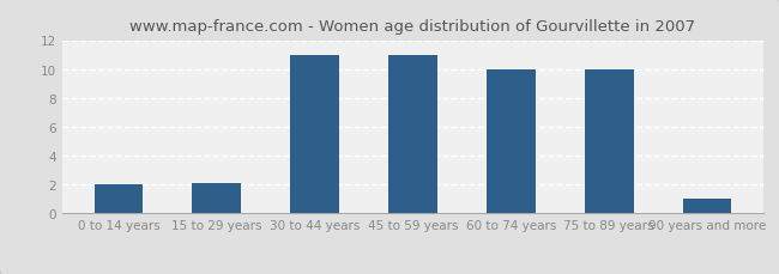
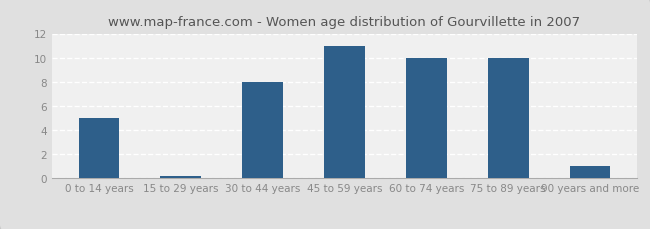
0 to 14 years: 2.0 -> 5.0
15 to 29 years: 2.1 -> 0.2
30 to 44 years: 11.0 -> 8.0
